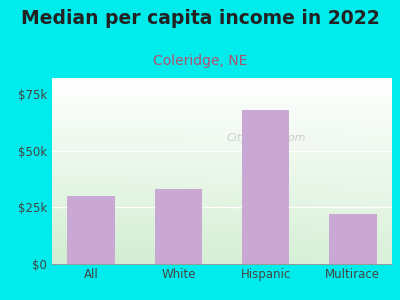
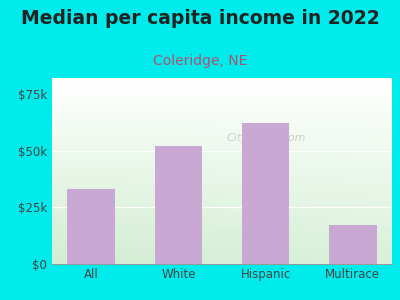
All: $30k -> $33k
White: $33k -> $52k
Hispanic: $68k -> $62k
Multirace: $22k -> $17k
